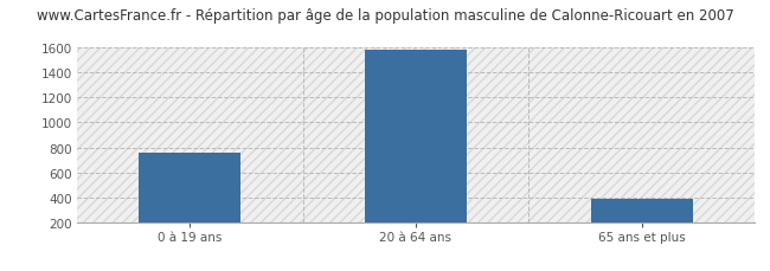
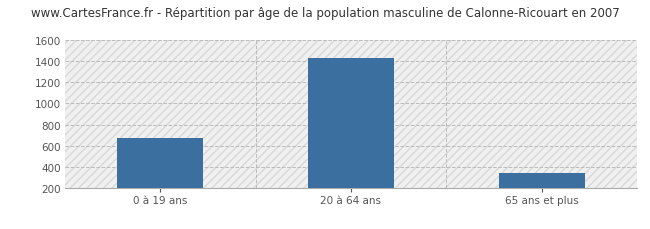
0 à 19 ans: 760 -> 670
20 à 64 ans: 1590 -> 1430
65 ans et plus: 390 -> 340
